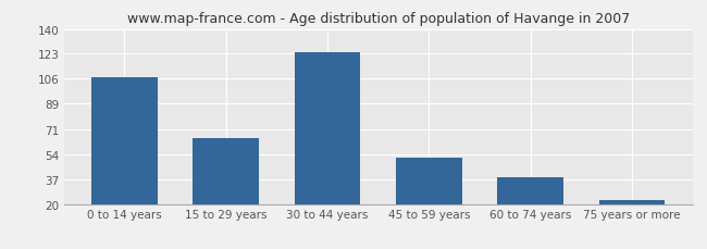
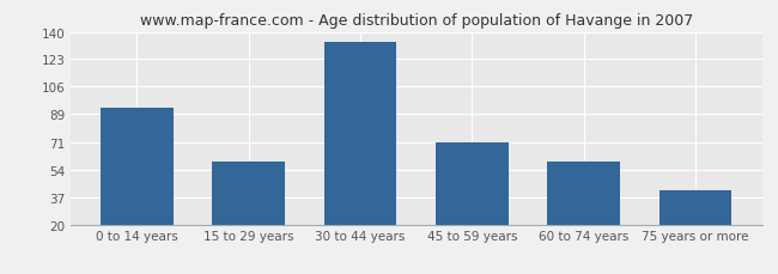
0 to 14 years: 107 -> 93
15 to 29 years: 65 -> 59
30 to 44 years: 124 -> 134
45 to 59 years: 52 -> 71
60 to 74 years: 38 -> 59
75 years or more: 23 -> 41
